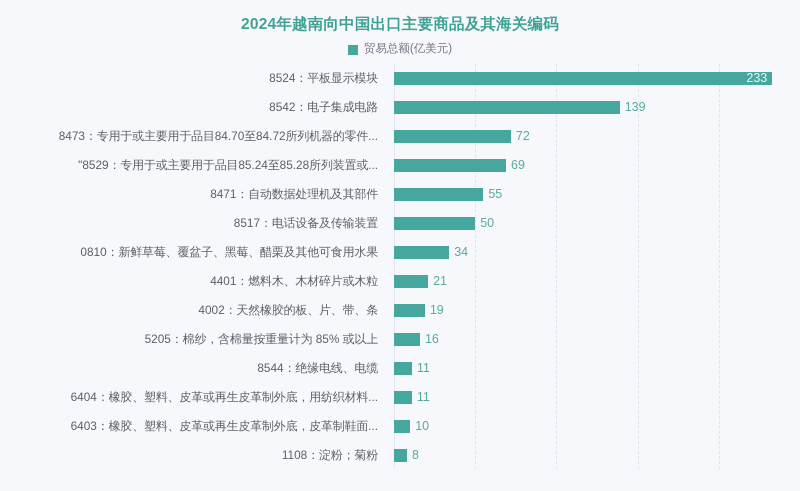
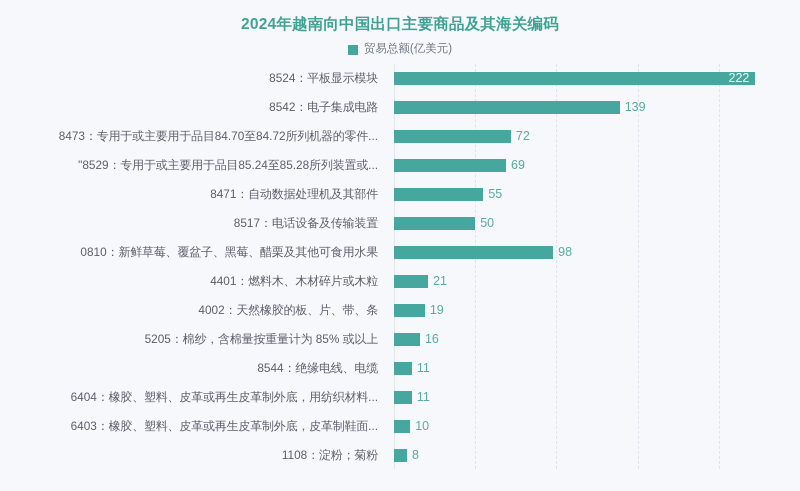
8524：平板显示模块: 233 -> 222
0810：新鲜草莓、覆盆子、黑莓、醋栗及其他可食用水果: 34 -> 98
